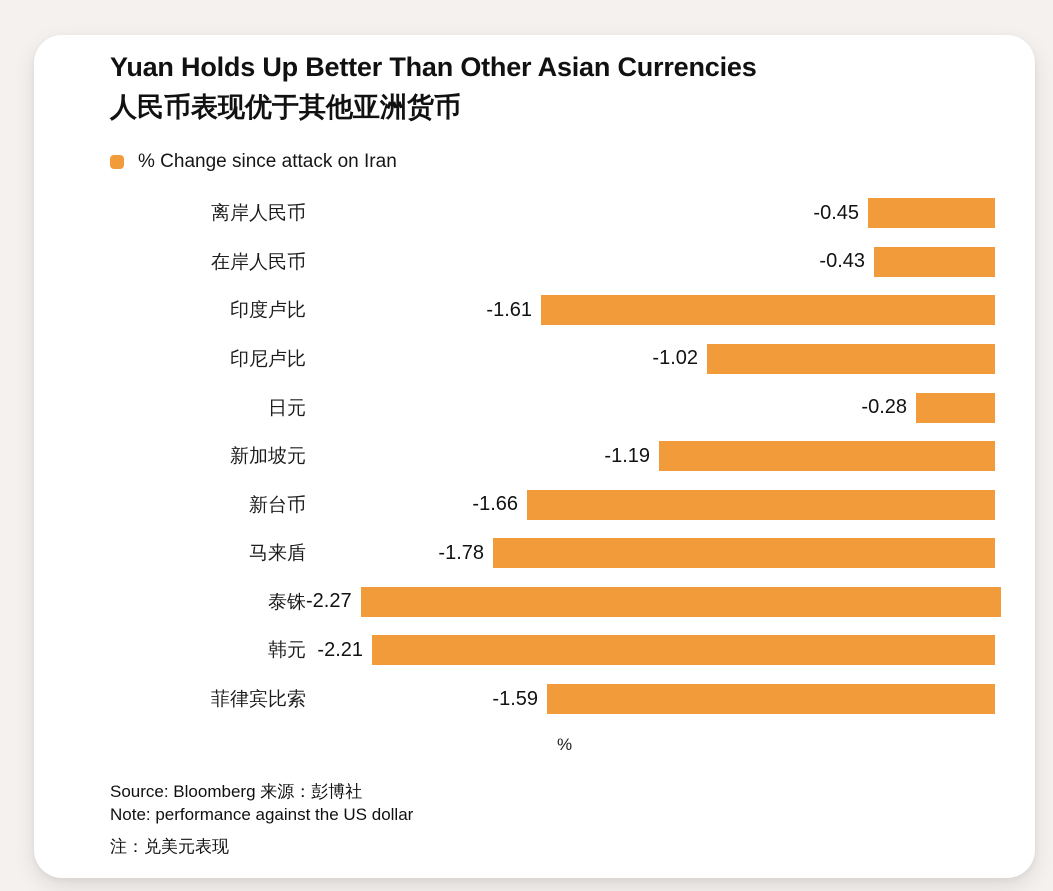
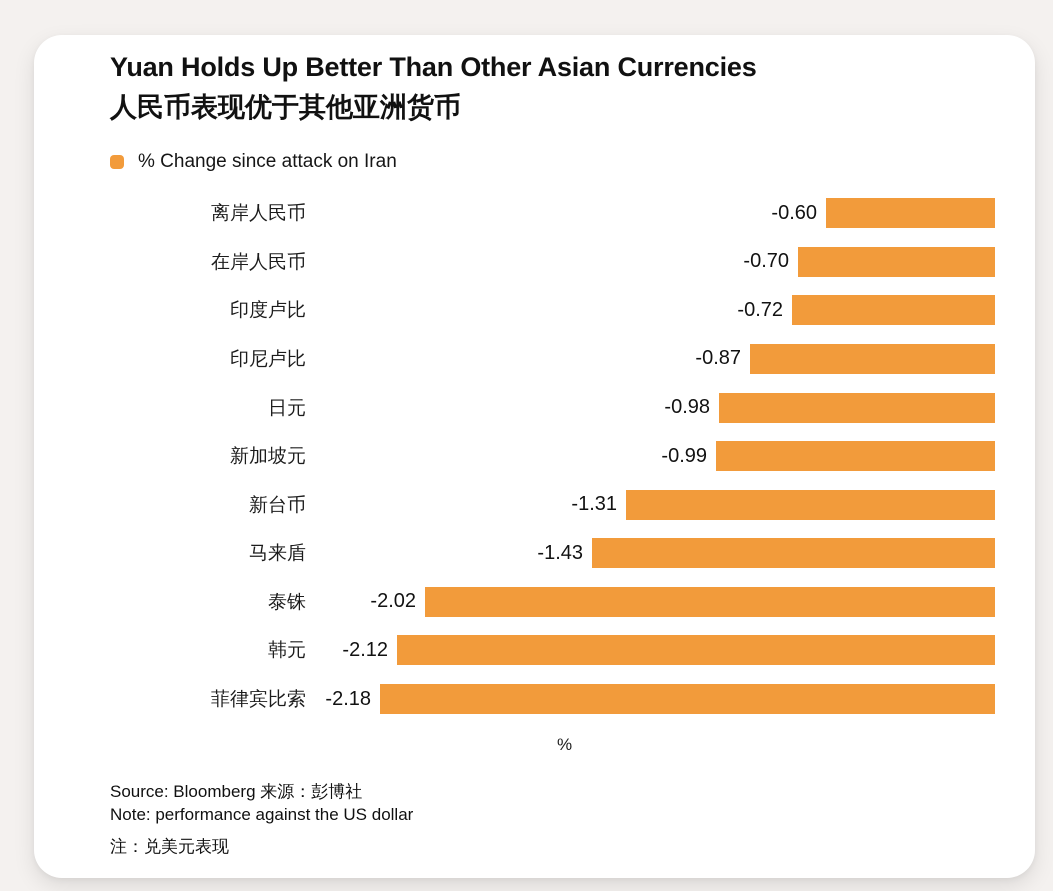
离岸人民币: -0.45 -> -0.60
在岸人民币: -0.43 -> -0.70
印度卢比: -1.61 -> -0.72
印尼卢比: -1.02 -> -0.87
日元: -0.28 -> -0.98
新加坡元: -1.19 -> -0.99
新台币: -1.66 -> -1.31
马来盾: -1.78 -> -1.43
泰铢: -2.27 -> -2.02
韩元: -2.21 -> -2.12
菲律宾比索: -1.59 -> -2.18
